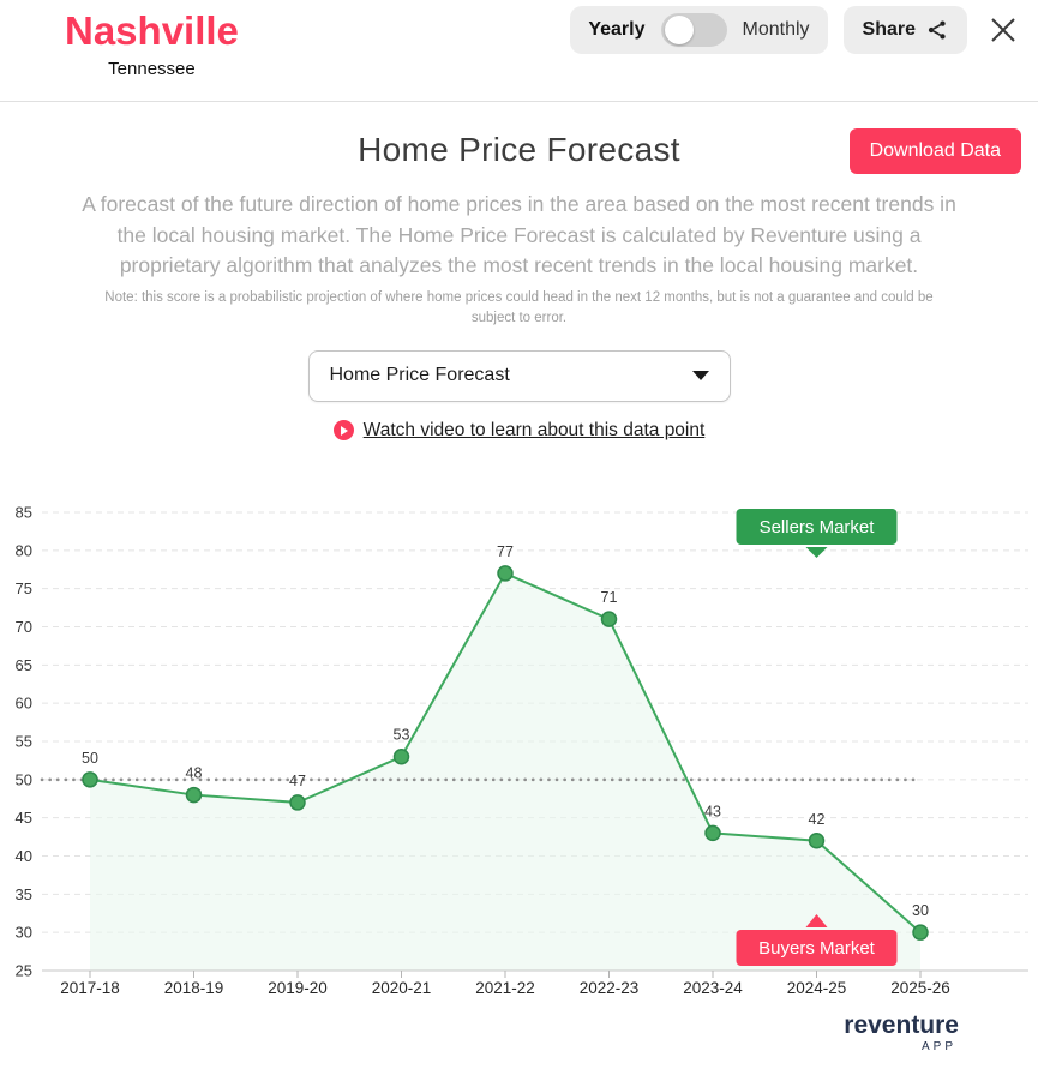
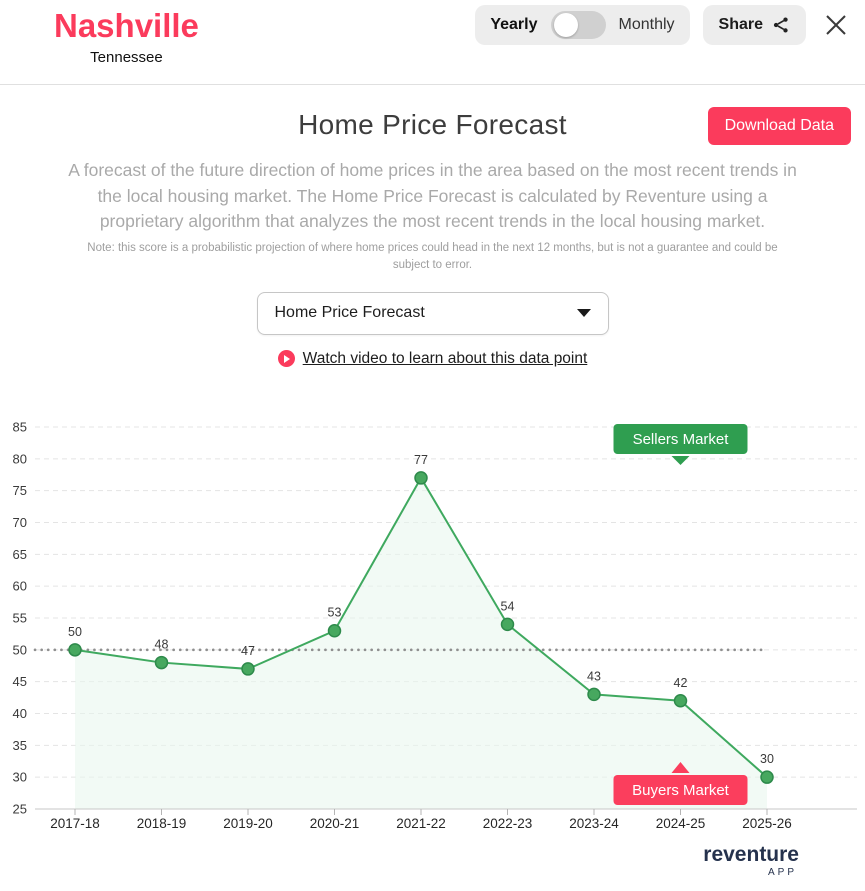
2022-23: 71 -> 54
